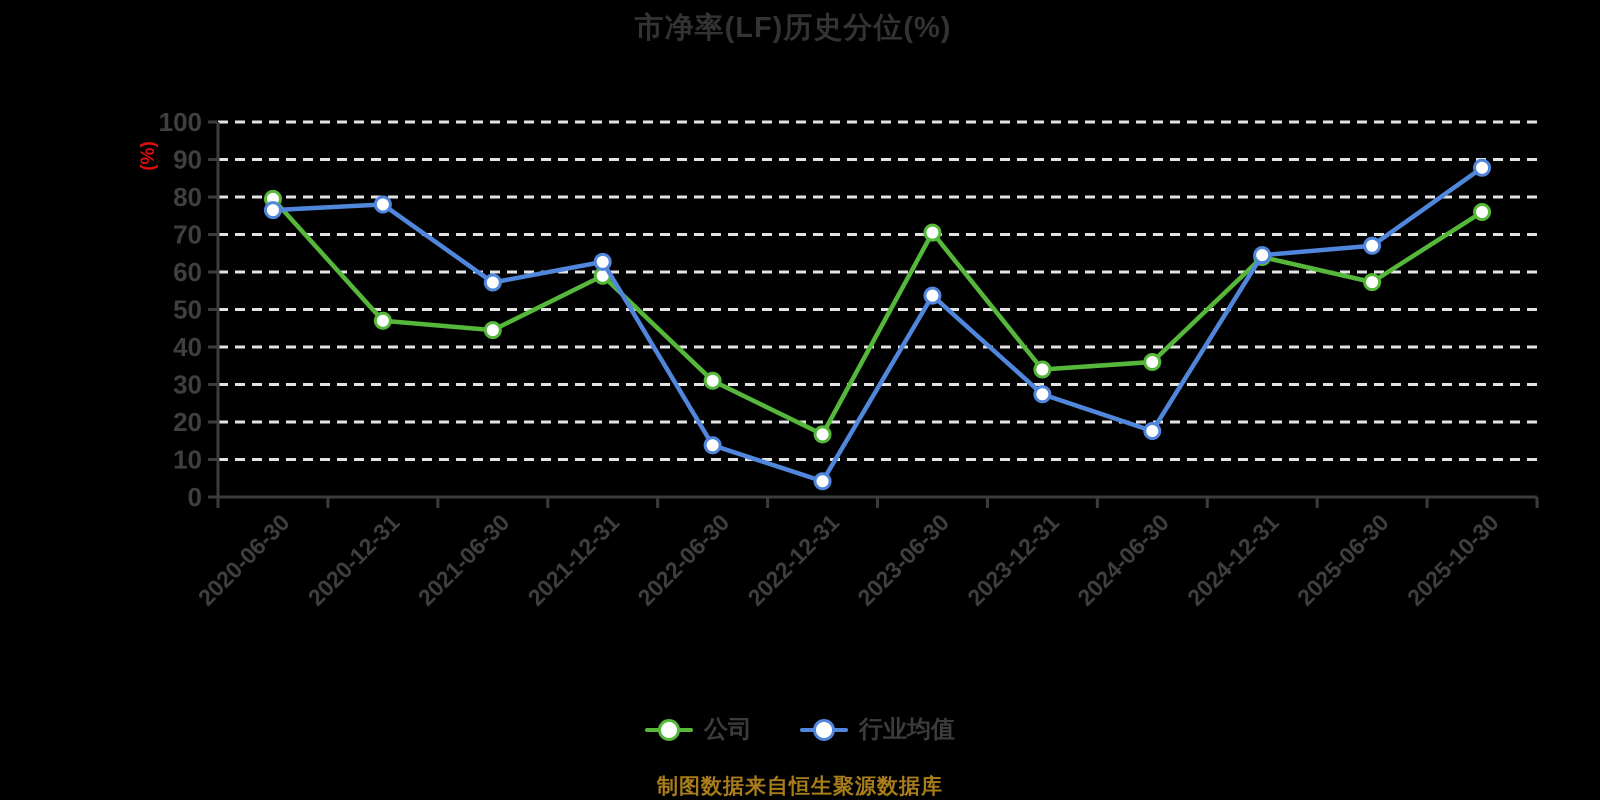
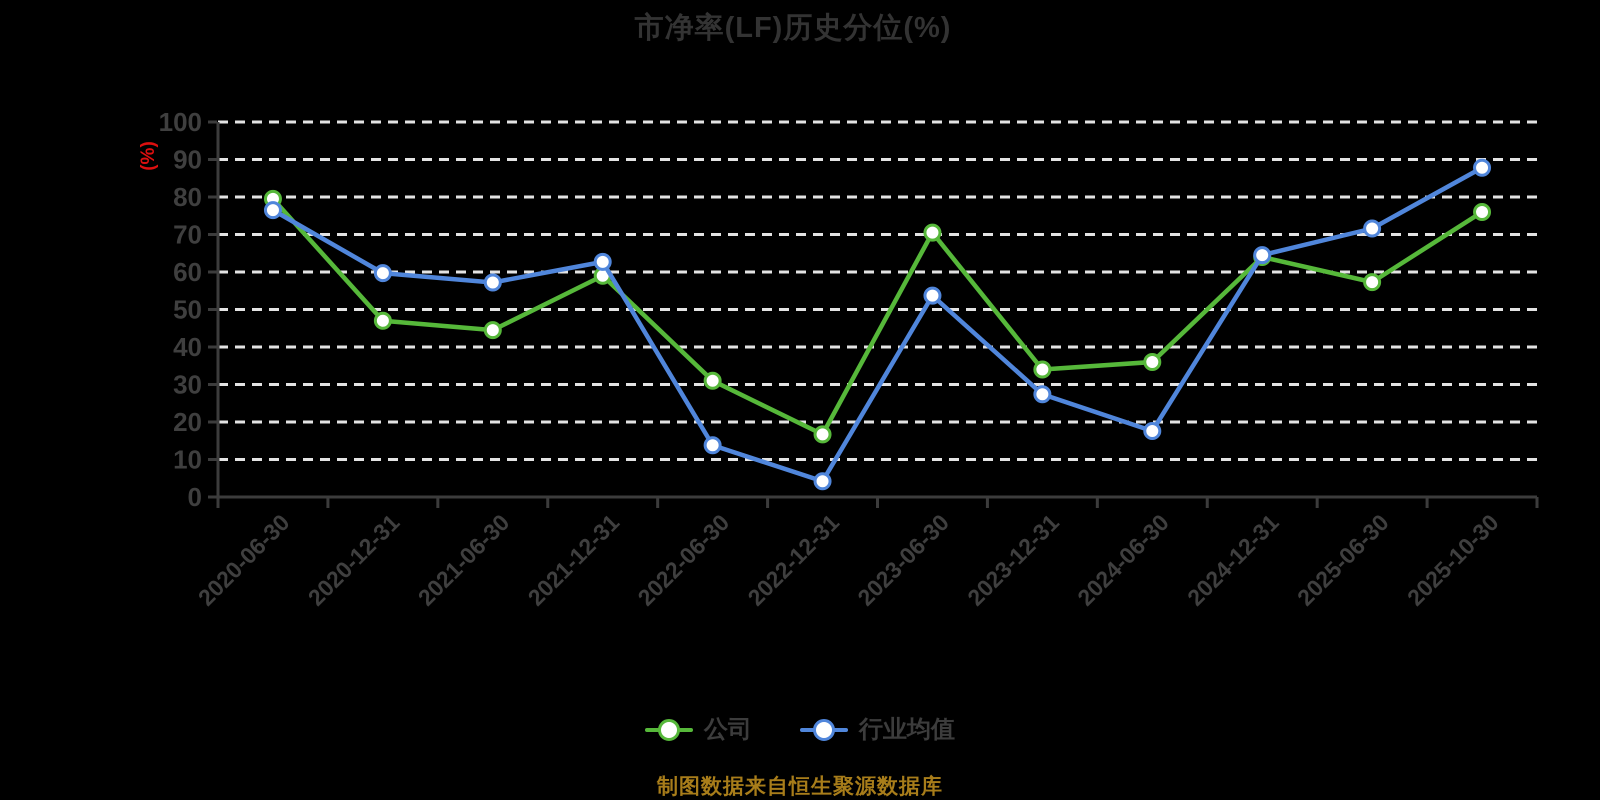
行业均值/2020-12-31: 78 -> 60
行业均值/2025-06-30: 67 -> 72
